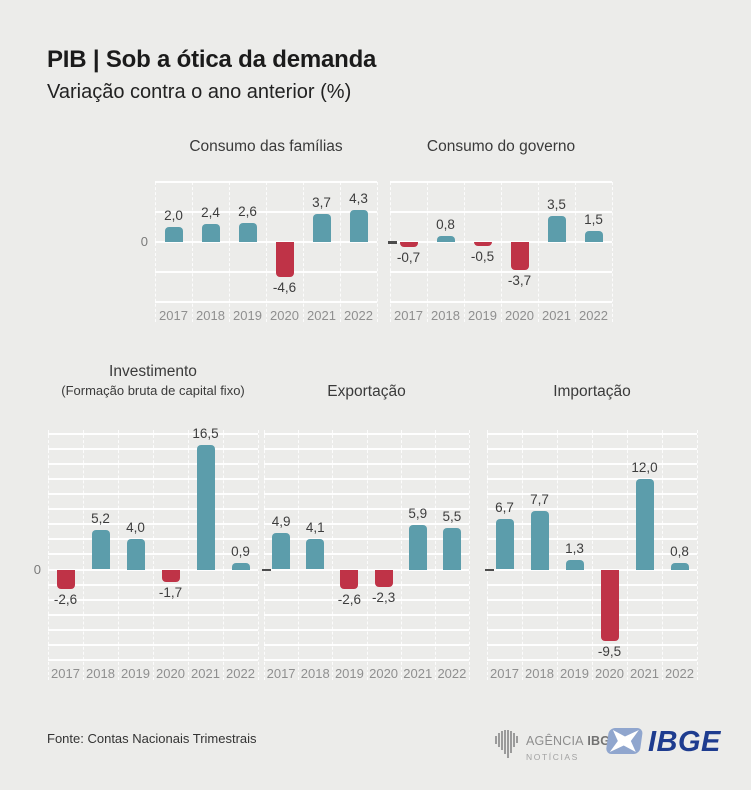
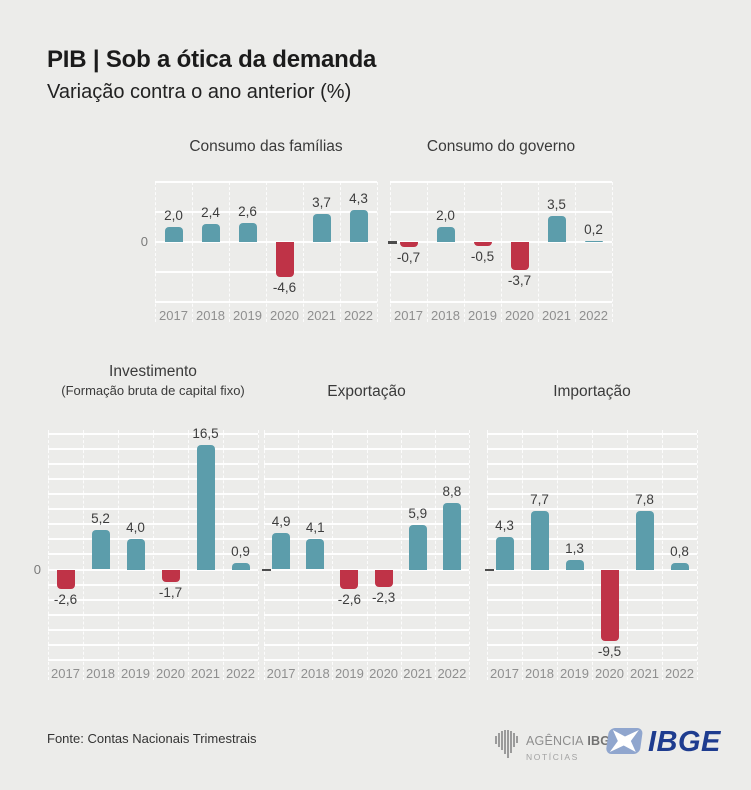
Consumo do governo/2018: 0,8 -> 2,0
Consumo do governo/2022: 1,5 -> 0,2
Exportação/2022: 5,5 -> 8,8
Importação/2017: 6,7 -> 4,3
Importação/2021: 12,0 -> 7,8
